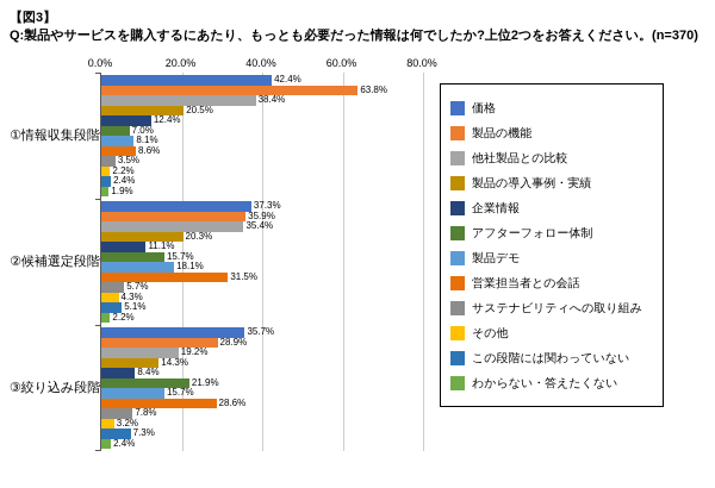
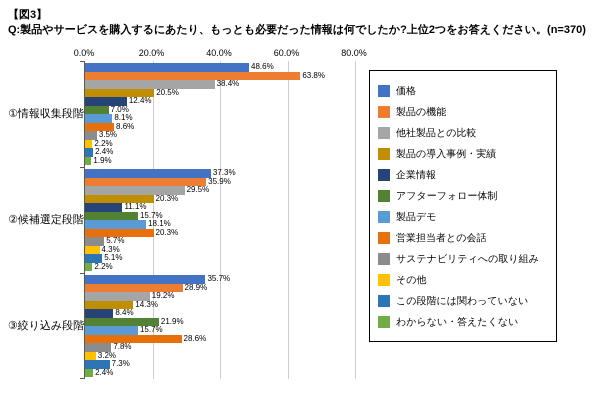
価格/①情報収集段階: 42.4% -> 48.6%
他社製品との比較/②候補選定段階: 35.4% -> 29.5%
営業担当者との会話/②候補選定段階: 31.5% -> 20.3%
